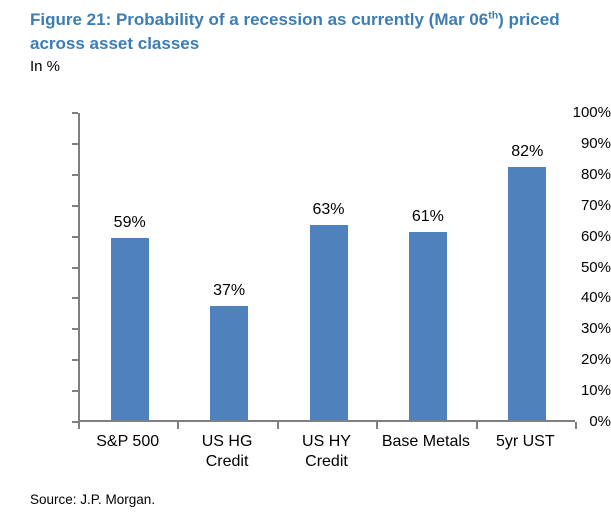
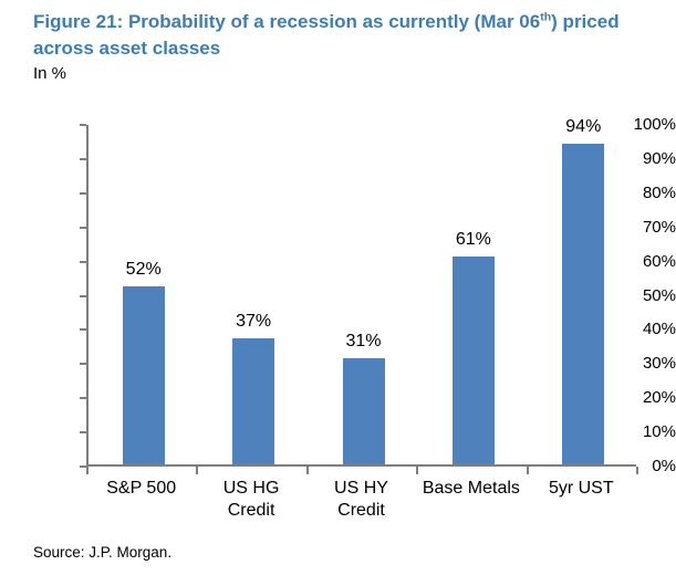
S&P 500: 59% -> 52%
US HY Credit: 63% -> 31%
5yr UST: 82% -> 94%
